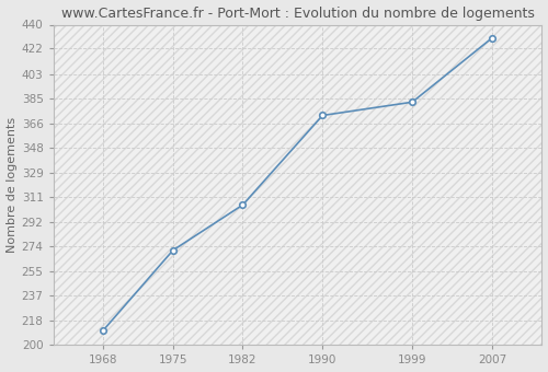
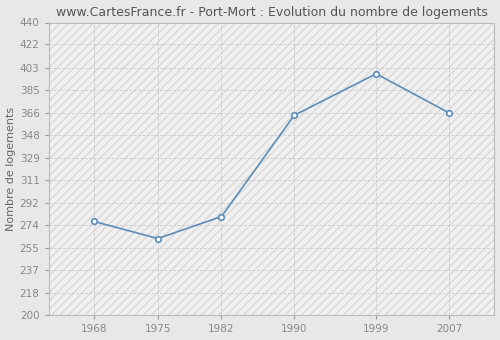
1968: 211 -> 277
1975: 271 -> 263
1982: 305 -> 281
1990: 372 -> 364
1999: 382 -> 398
2007: 430 -> 366
